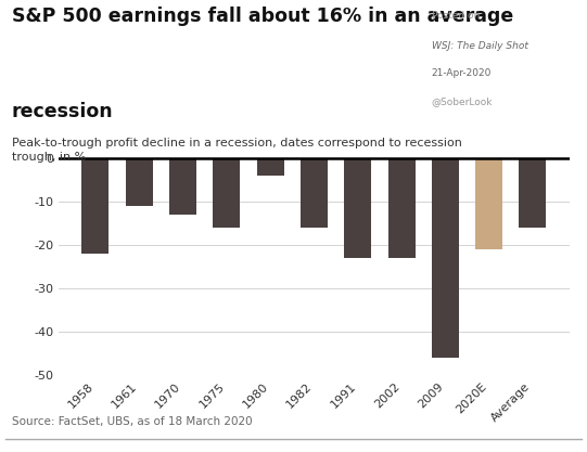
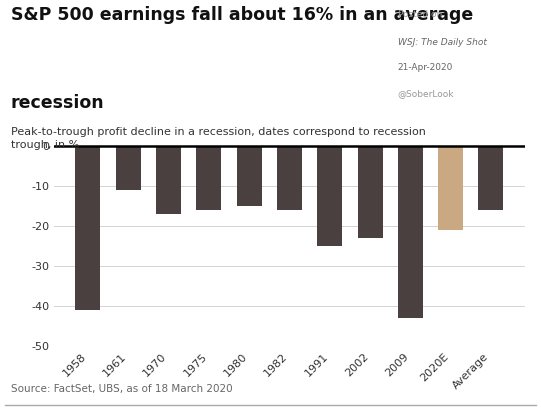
1958: -22 -> -41
1970: -13 -> -17
1980: -4 -> -15
1991: -23 -> -25
2009: -46 -> -43
